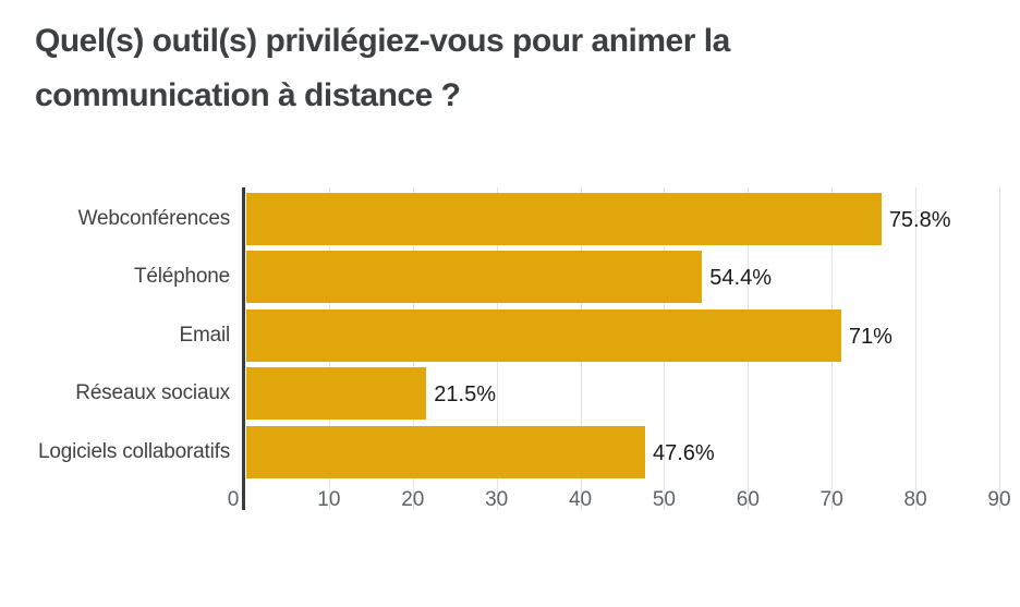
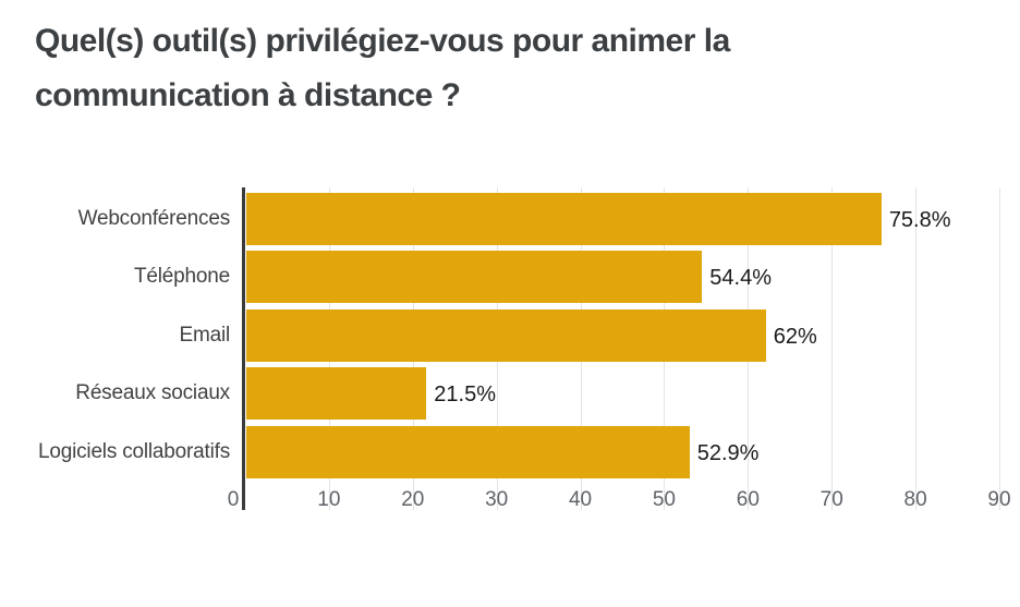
Email: 71% -> 62%
Logiciels collaboratifs: 47.6% -> 52.9%
